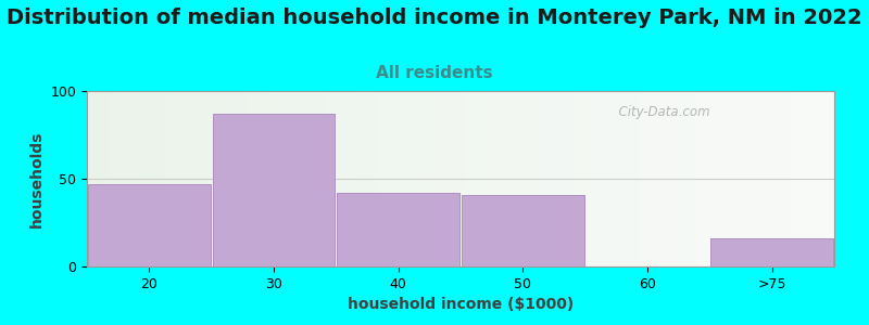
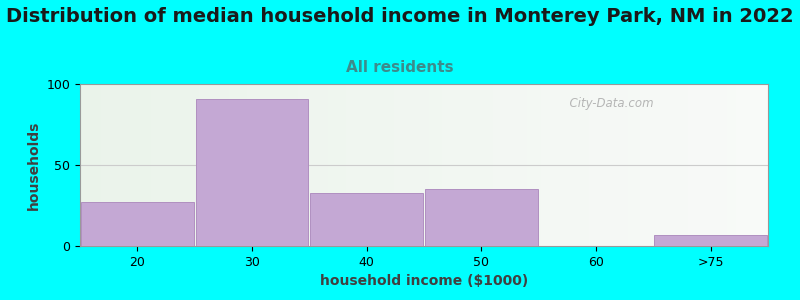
20: 47 -> 27
30: 87 -> 91
40: 42 -> 33
50: 41 -> 35
>75: 16 -> 7
